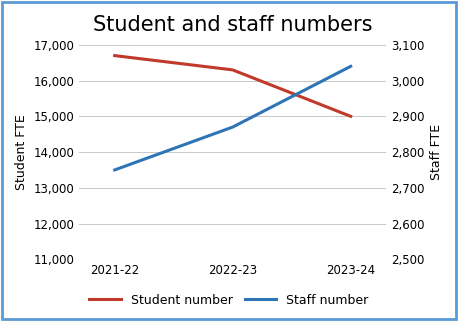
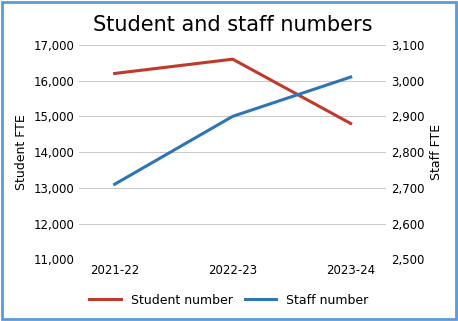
Student number/2021-22: 16,700 -> 16,200
Staff number/2021-22: 2,750 -> 2,710
Student number/2022-23: 16,300 -> 16,600
Staff number/2022-23: 2,870 -> 2,900
Student number/2023-24: 15,000 -> 14,800
Staff number/2023-24: 3,040 -> 3,010
